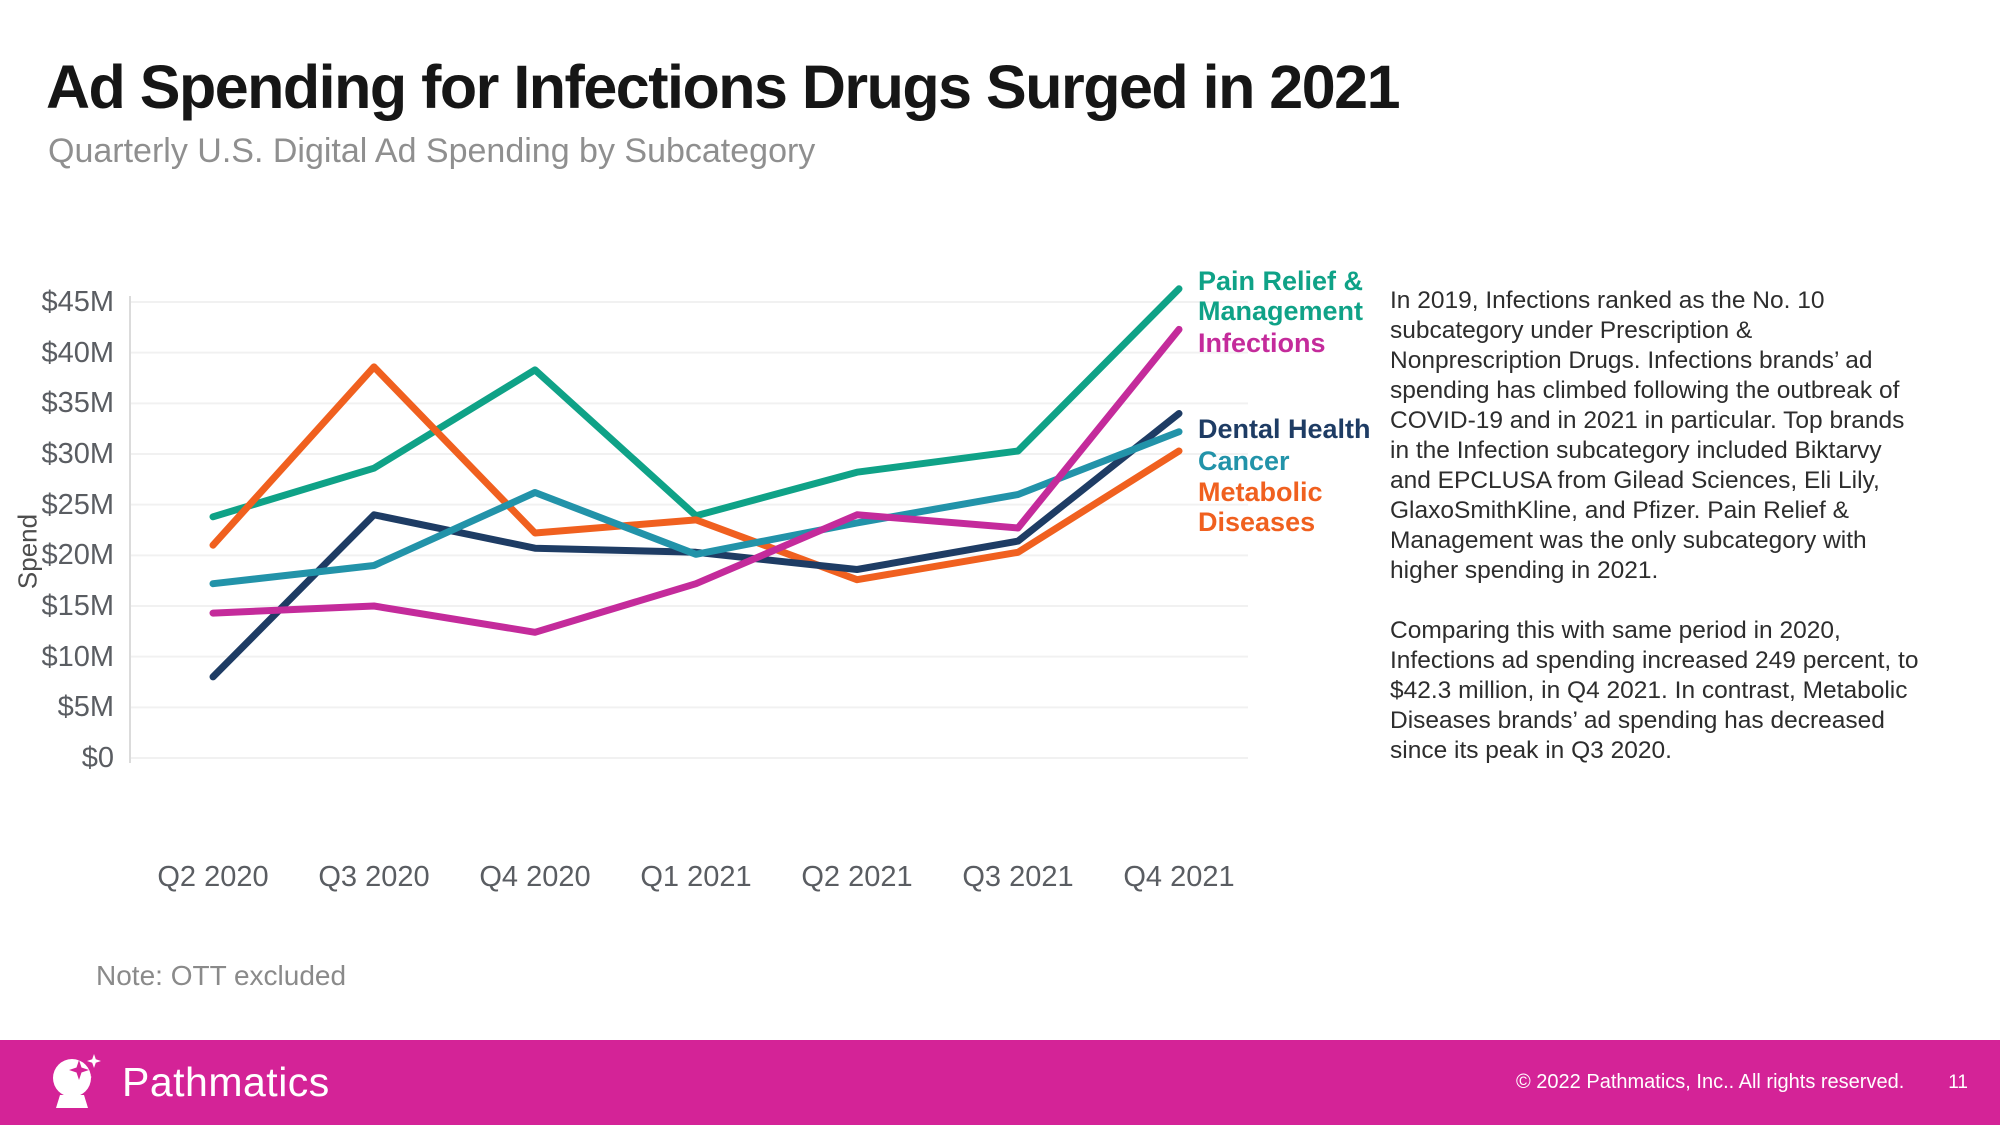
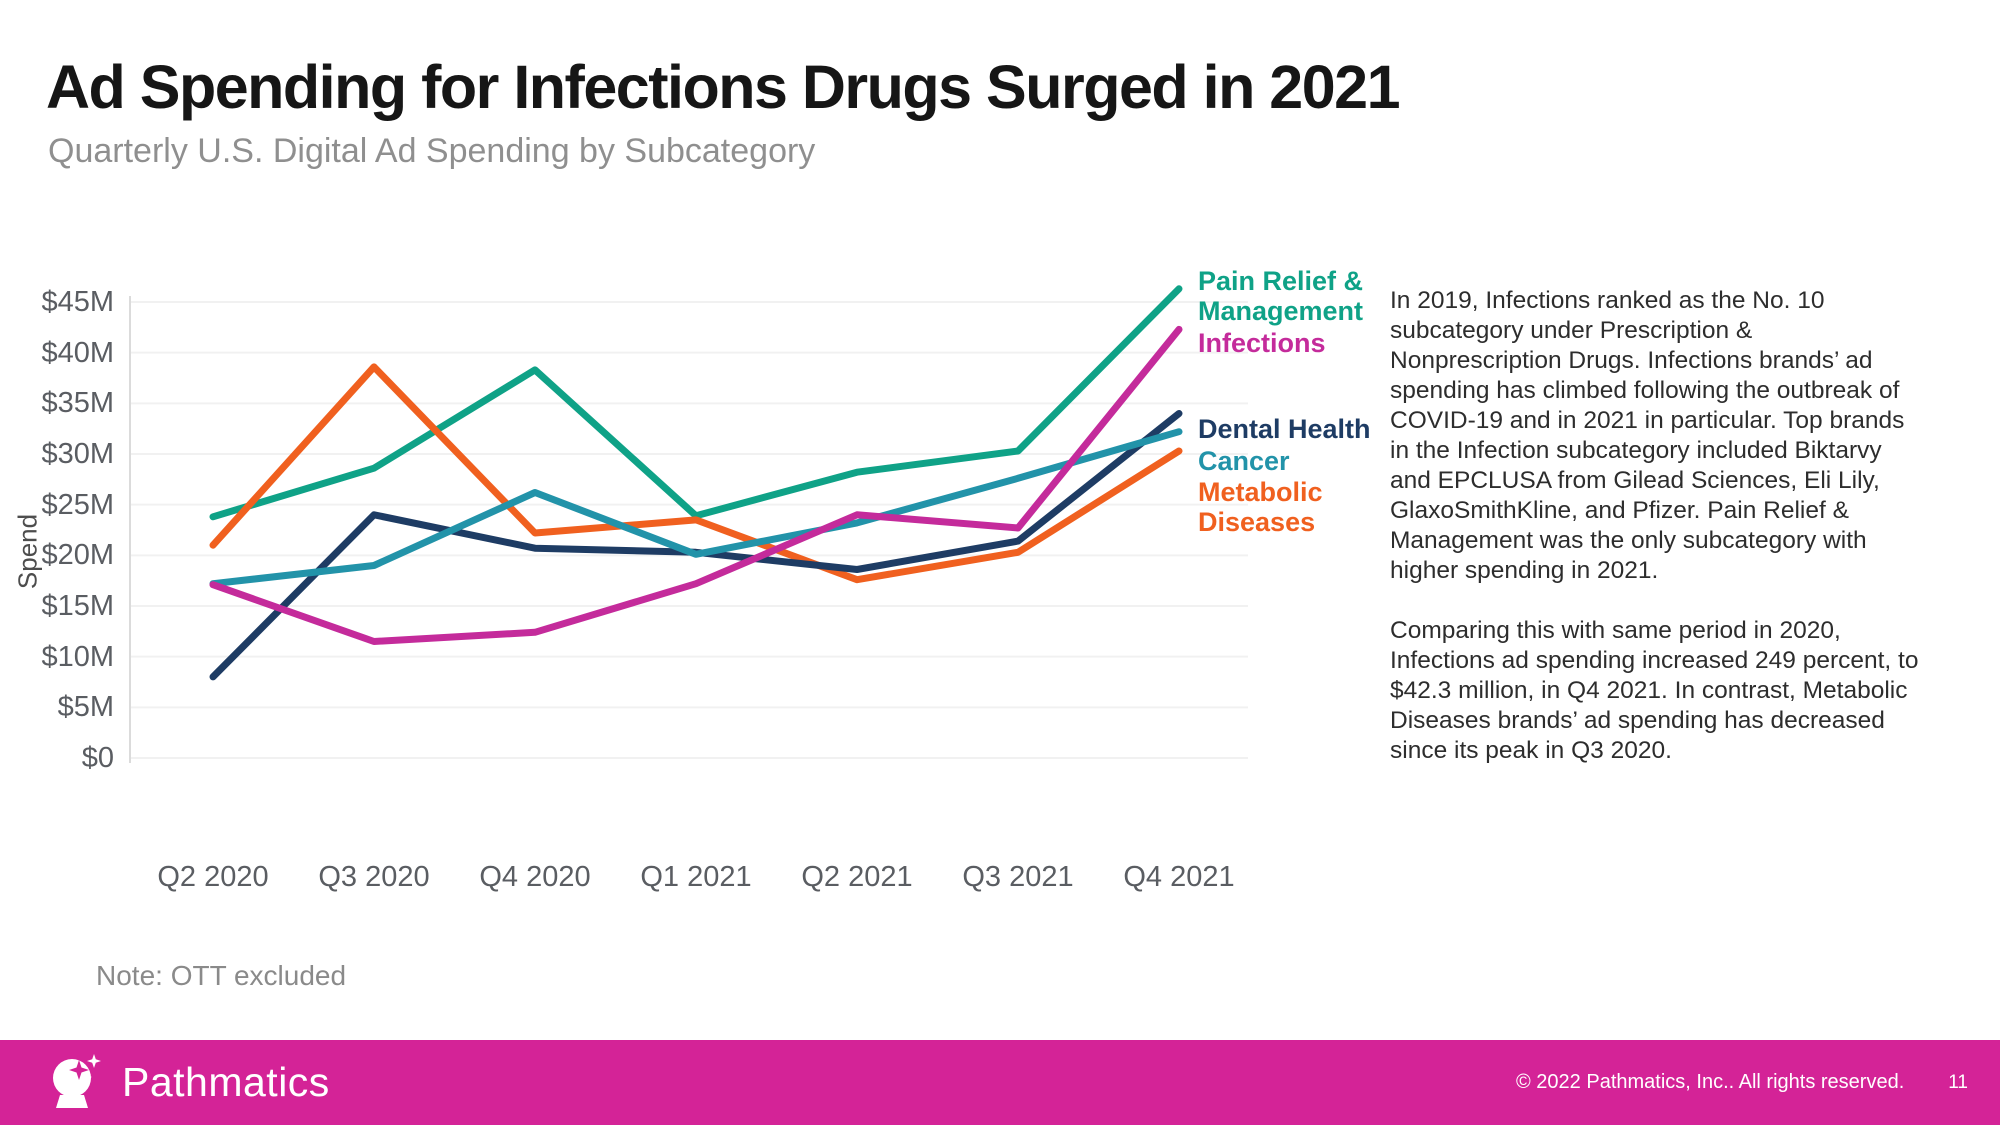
Infections/Q2 2020: $14.3M -> $17.1M
Infections/Q3 2020: $15.0M -> $11.5M
Cancer/Q3 2021: $26.0M -> $27.6M
